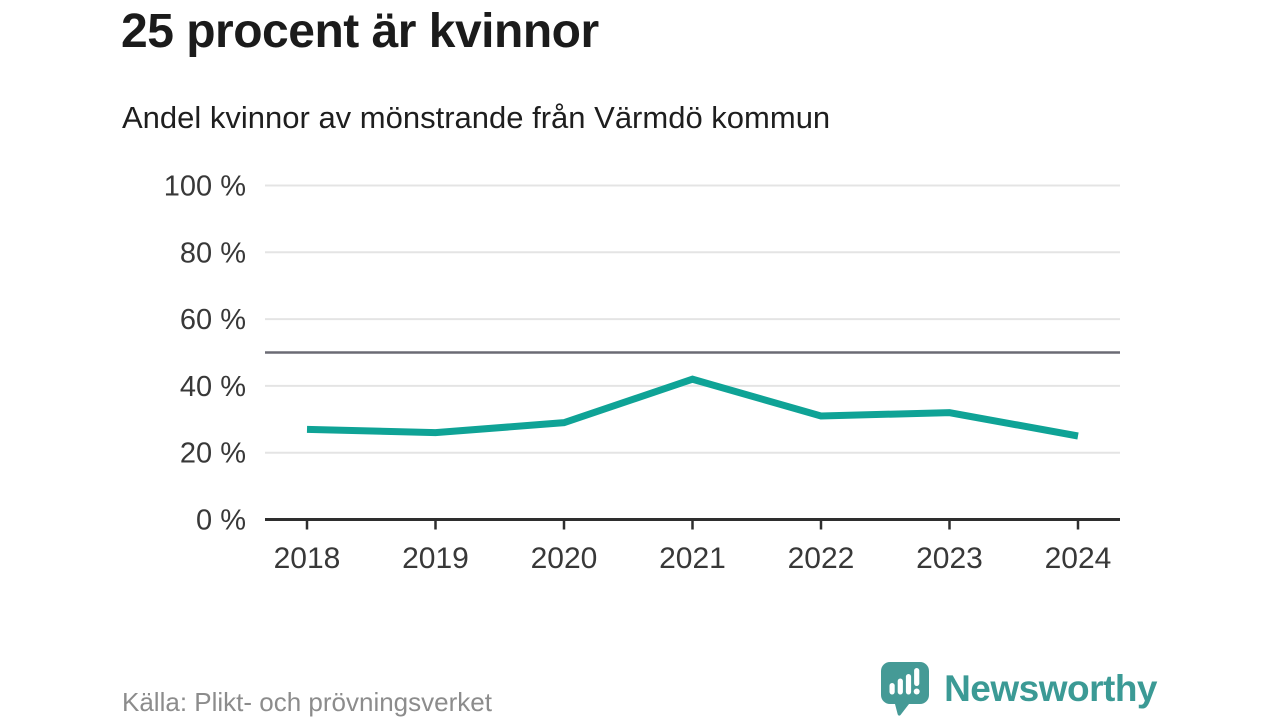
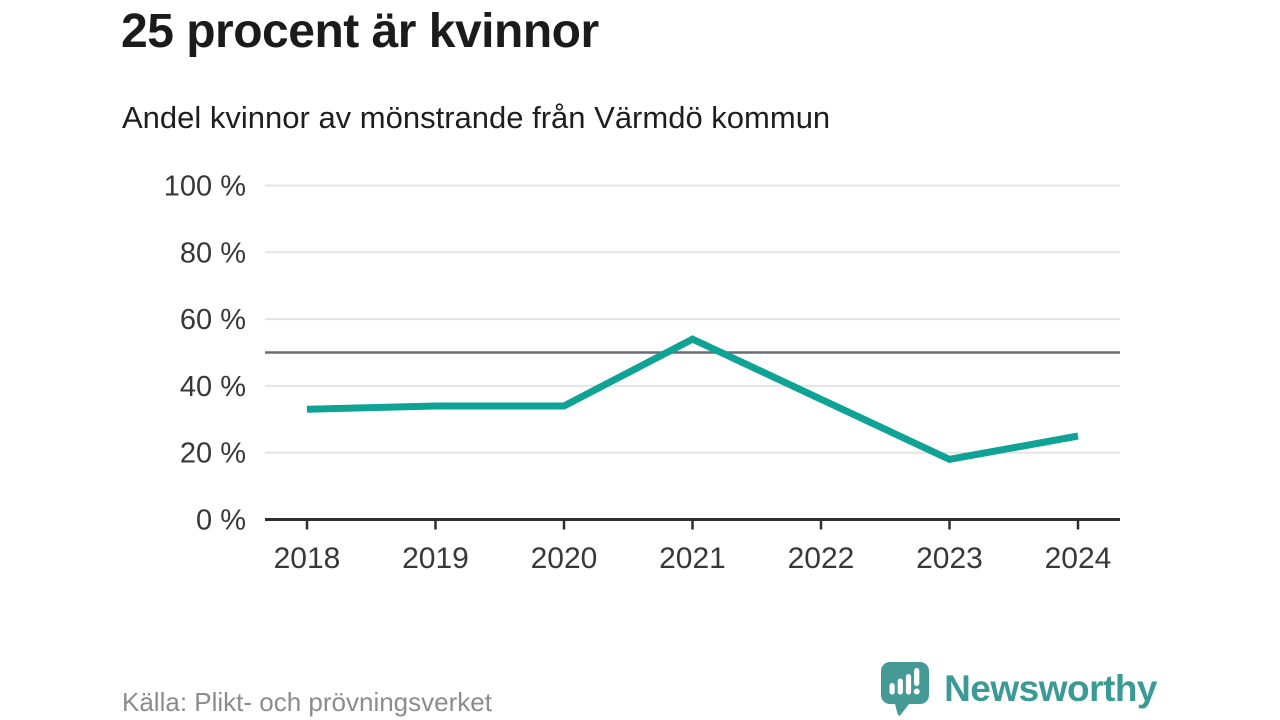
2018: 27% -> 33%
2019: 26% -> 34%
2020: 29% -> 34%
2021: 42% -> 54%
2022: 31% -> 36%
2023: 32% -> 18%
